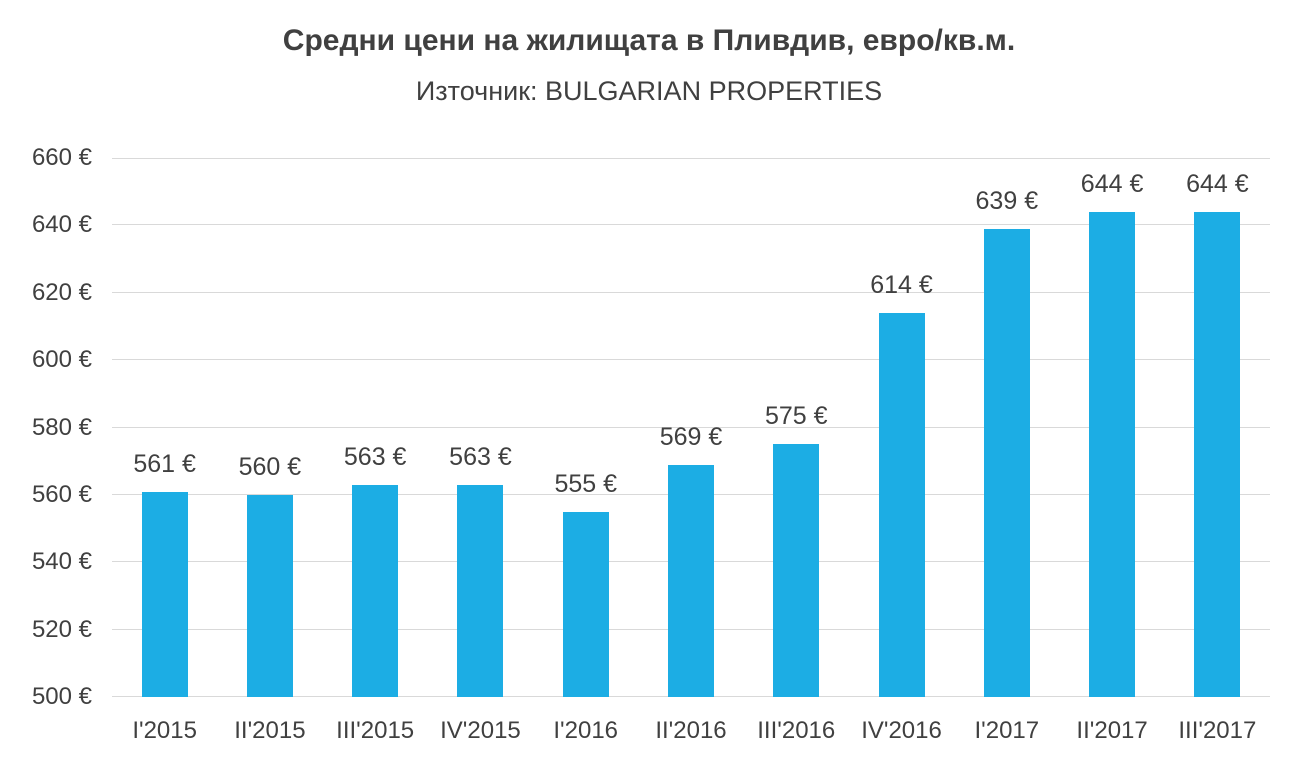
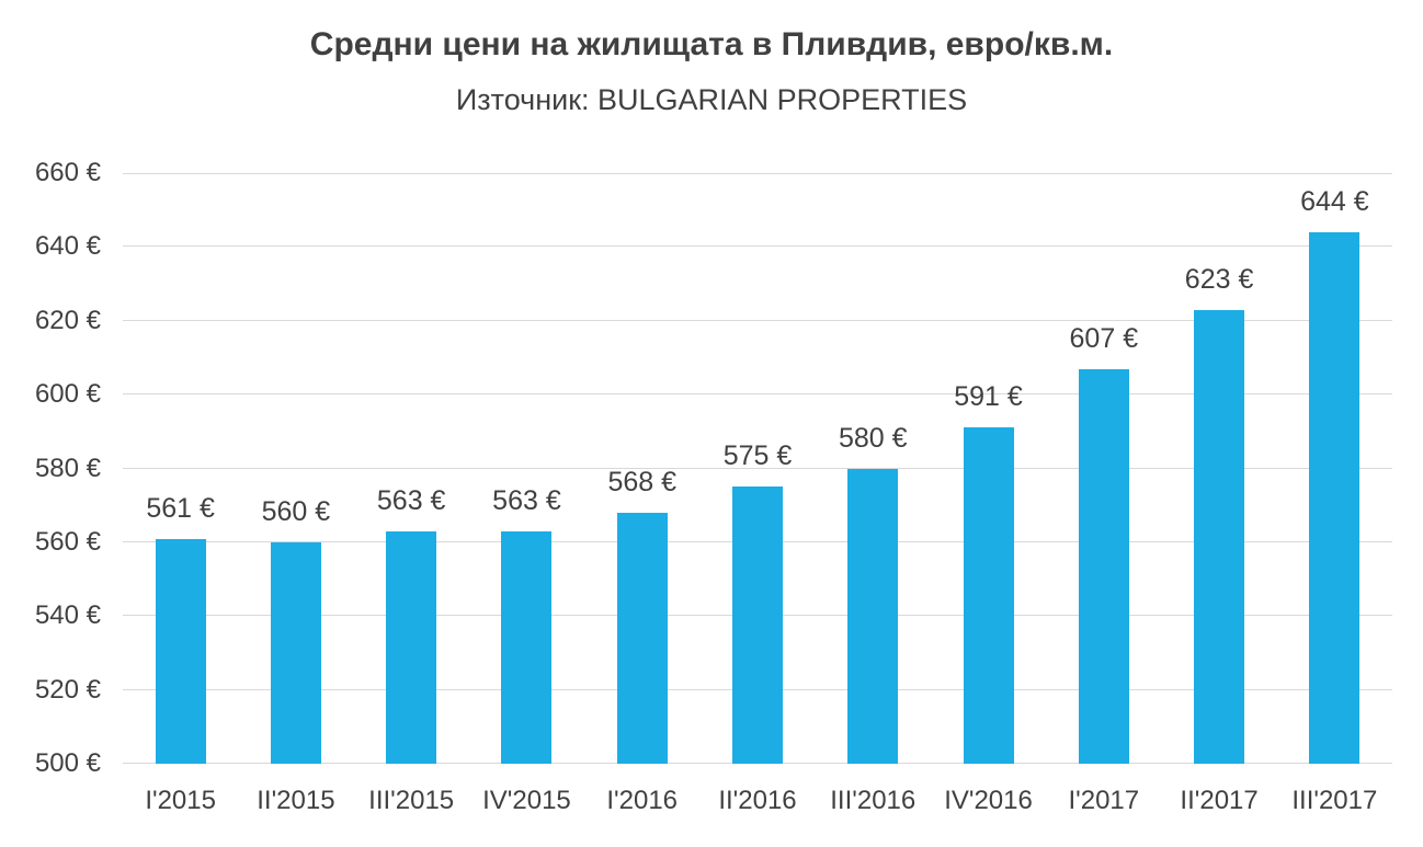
I'2016: 555 -> 568
II'2016: 569 -> 575
III'2016: 575 -> 580
IV'2016: 614 -> 591
I'2017: 639 -> 607
II'2017: 644 -> 623
